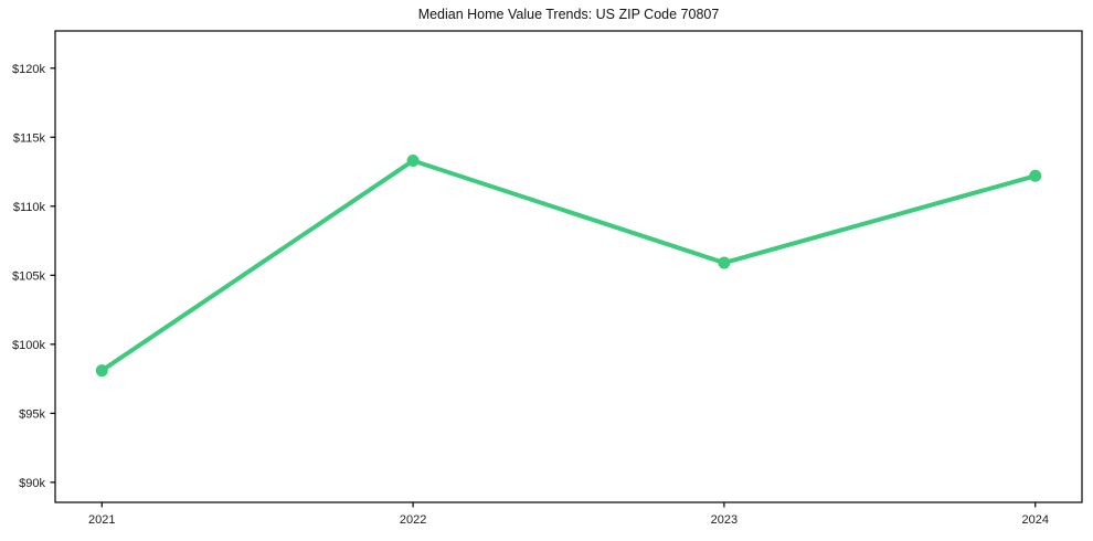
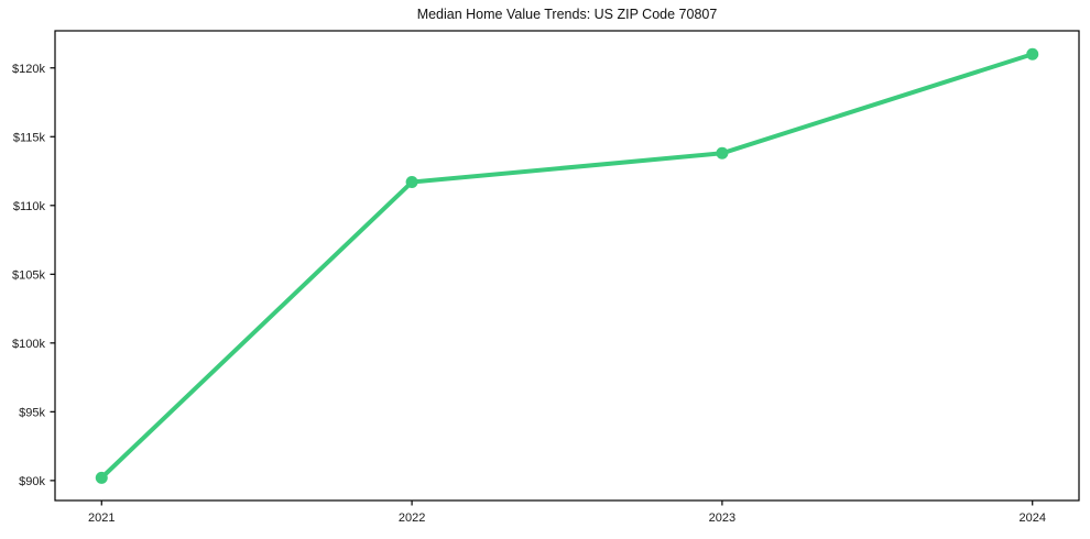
2021: $98.1k -> $90.2k
2022: $113.3k -> $111.7k
2023: $105.9k -> $113.8k
2024: $112.2k -> $121.0k
